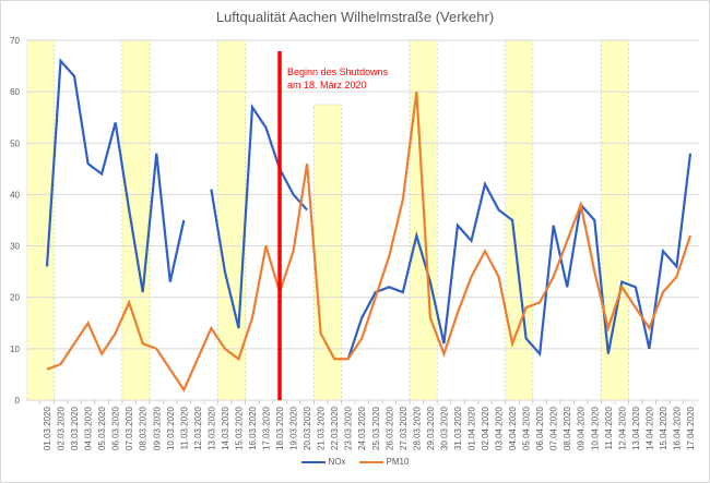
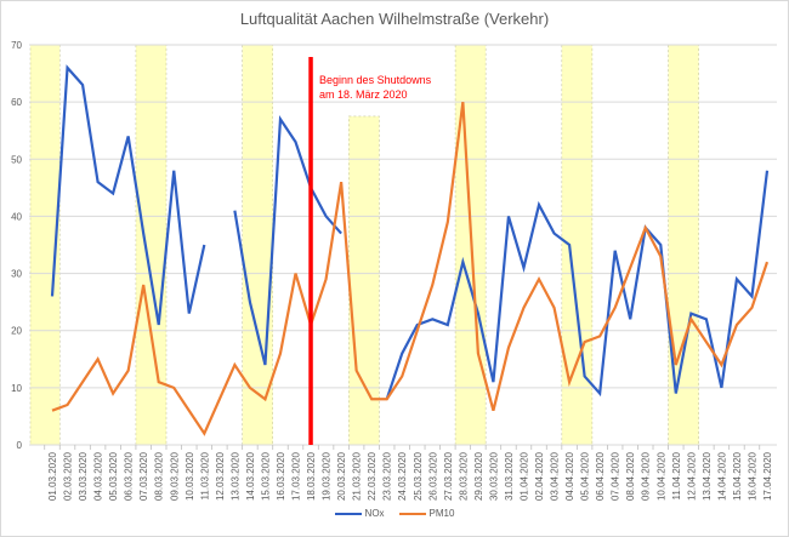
PM10/07.03.2020: 19 -> 28
PM10/30.03.2020: 9 -> 6
NOx/31.03.2020: 34 -> 40
PM10/10.04.2020: 25 -> 33
